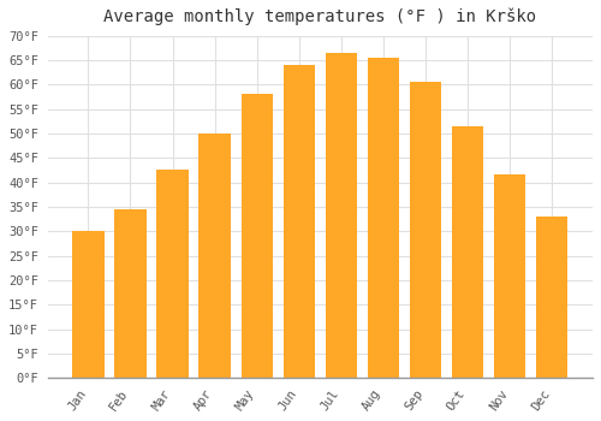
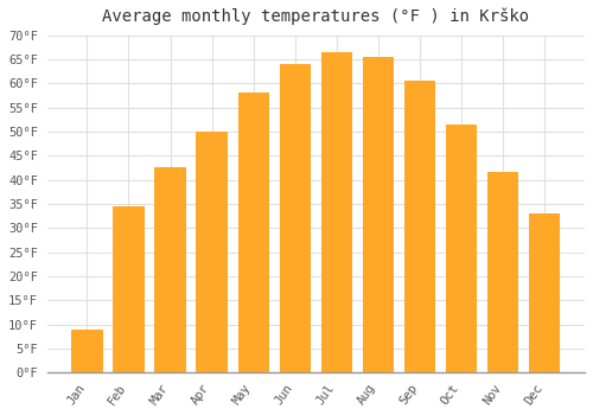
Jan: 30.0°F -> 9.0°F
